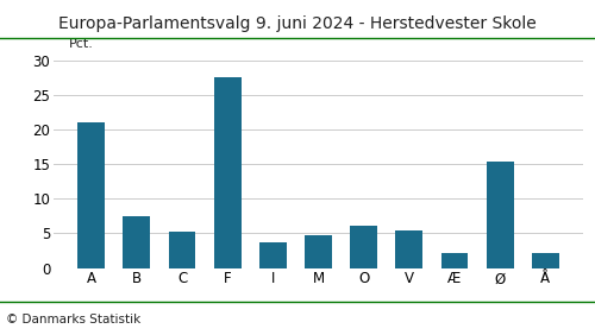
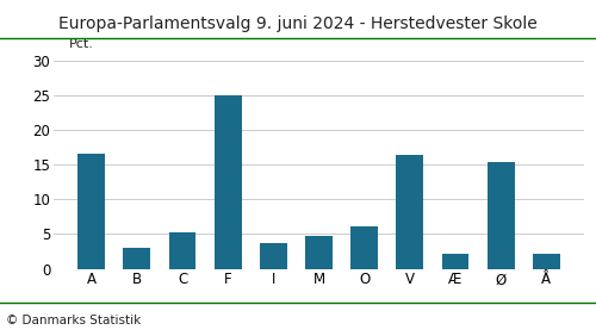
A: 21.1 -> 16.6
B: 7.5 -> 3.0
F: 27.5 -> 25.0
V: 5.5 -> 16.4
